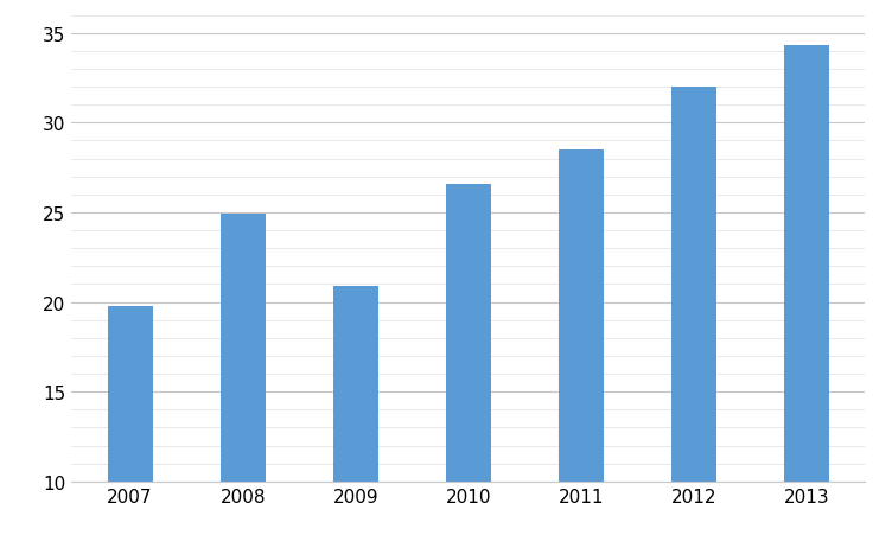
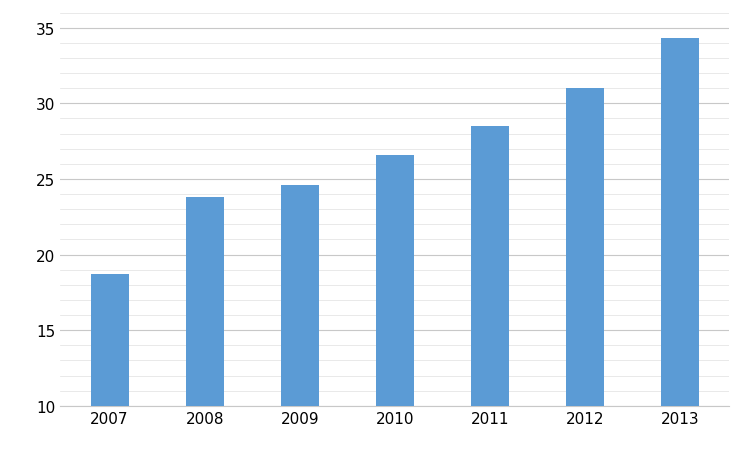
2007: 19.8 -> 18.7
2008: 24.9 -> 23.8
2009: 20.9 -> 24.6
2012: 32.0 -> 31.0
